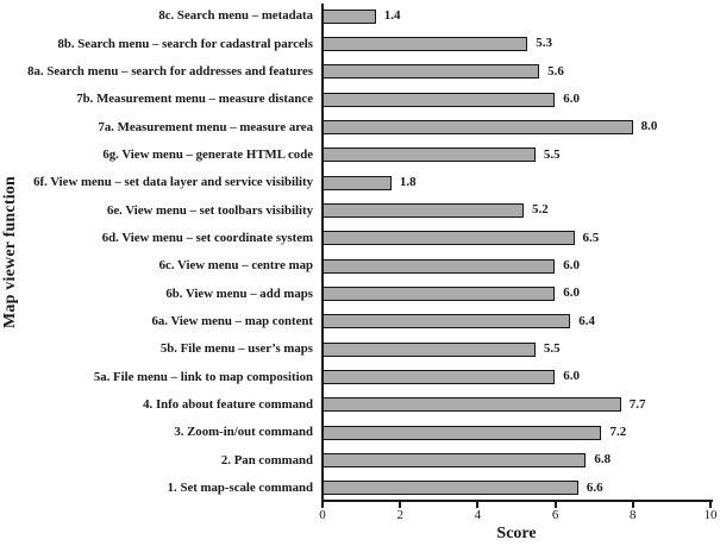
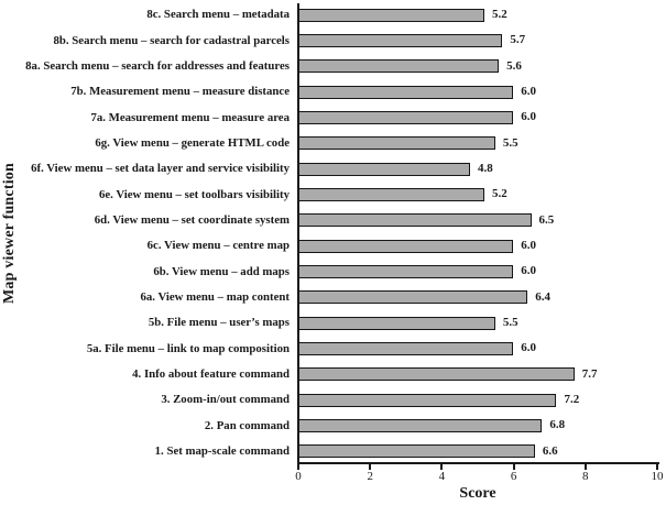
8c. Search menu – metadata: 1.4 -> 5.2
8b. Search menu – search for cadastral parcels: 5.3 -> 5.7
7a. Measurement menu – measure area: 8.0 -> 6.0
6f. View menu – set data layer and service visibility: 1.8 -> 4.8
